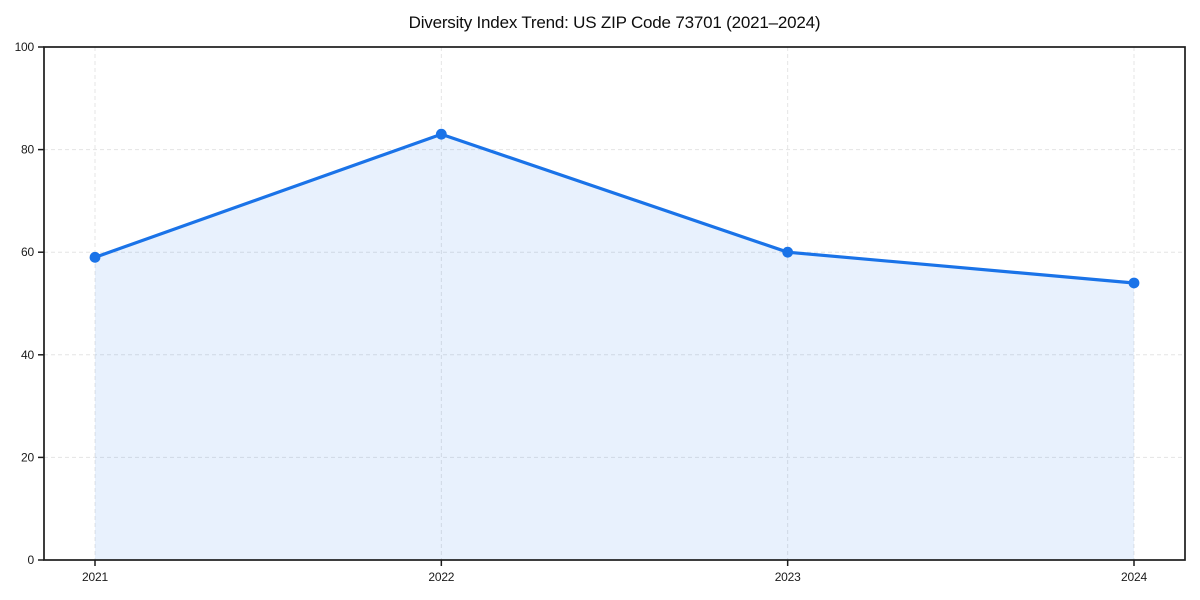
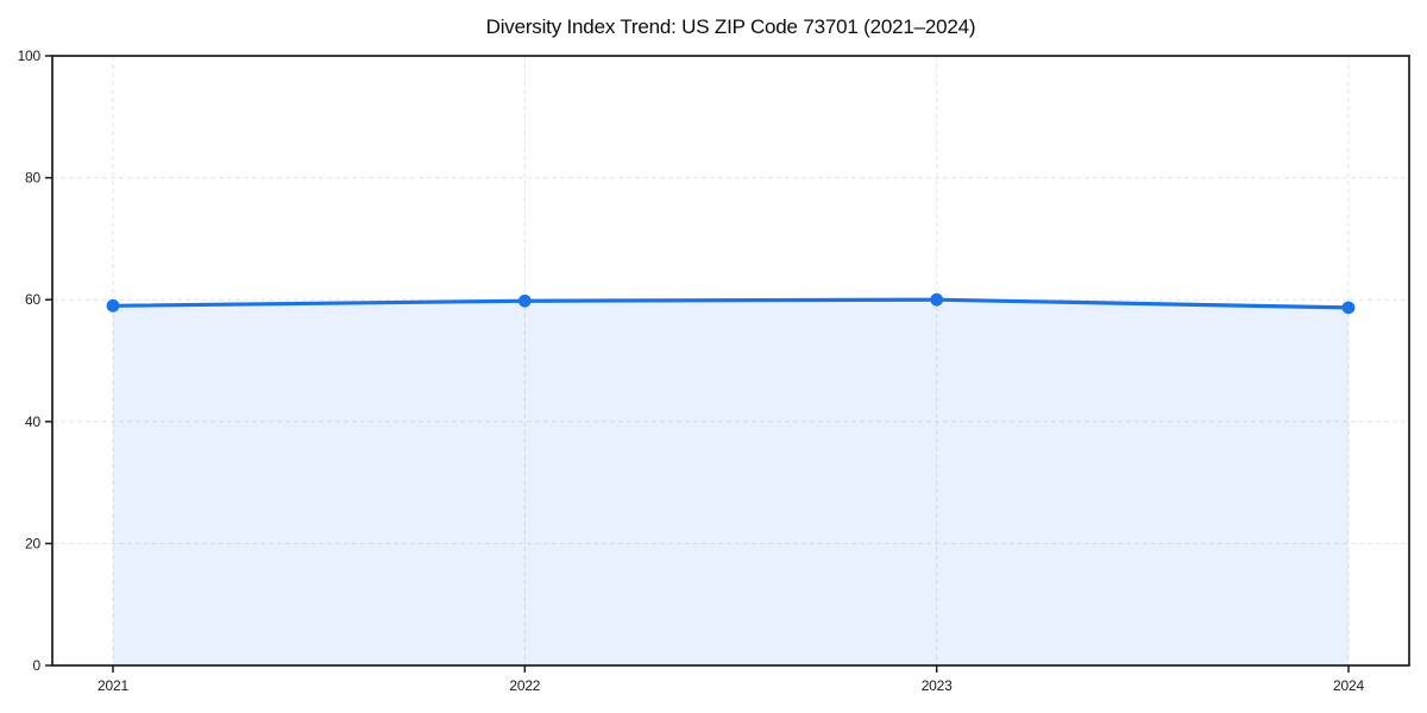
2022: 83 -> 60
2024: 54 -> 59
